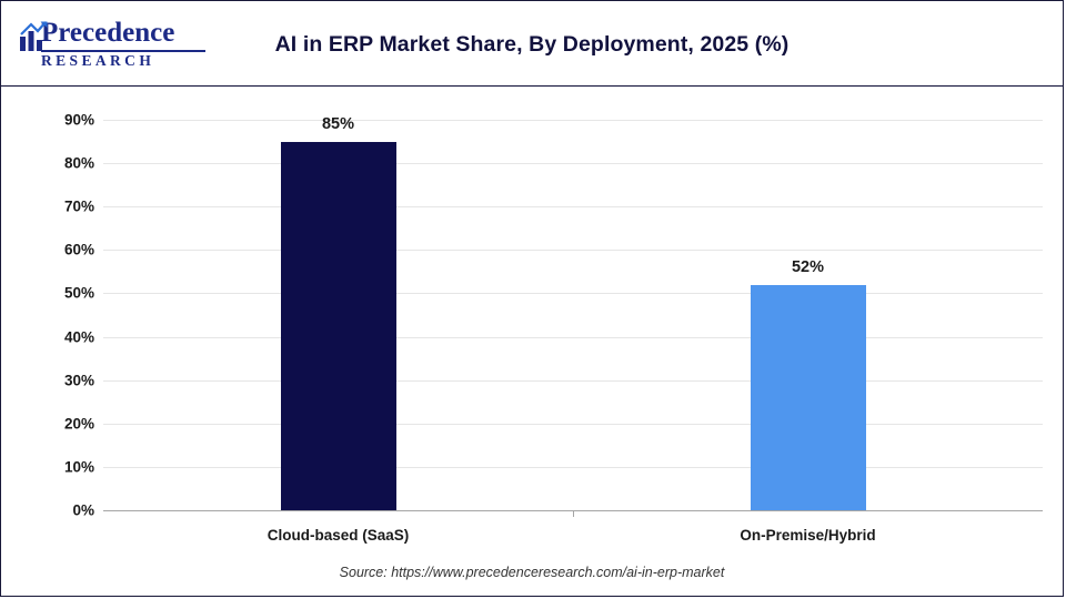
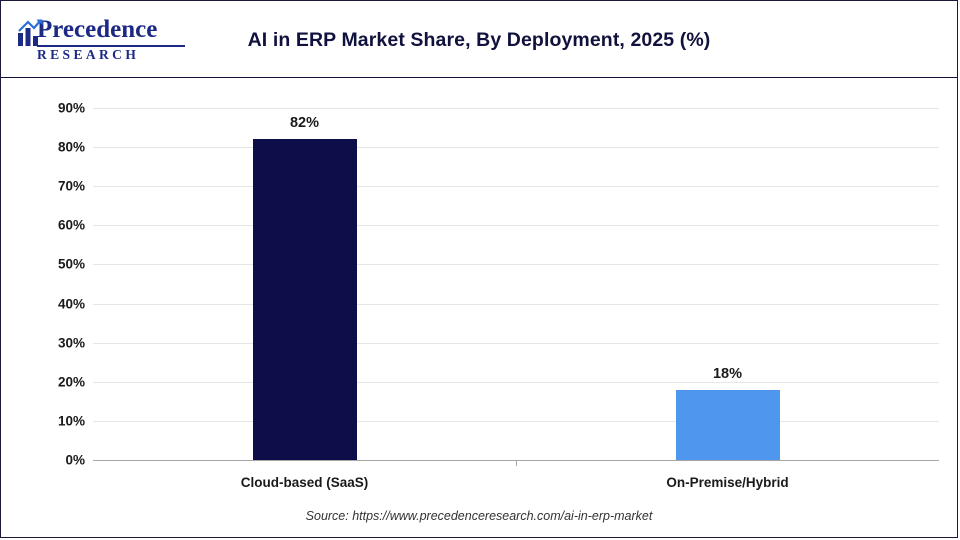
Cloud-based (SaaS): 85% -> 82%
On-Premise/Hybrid: 52% -> 18%
